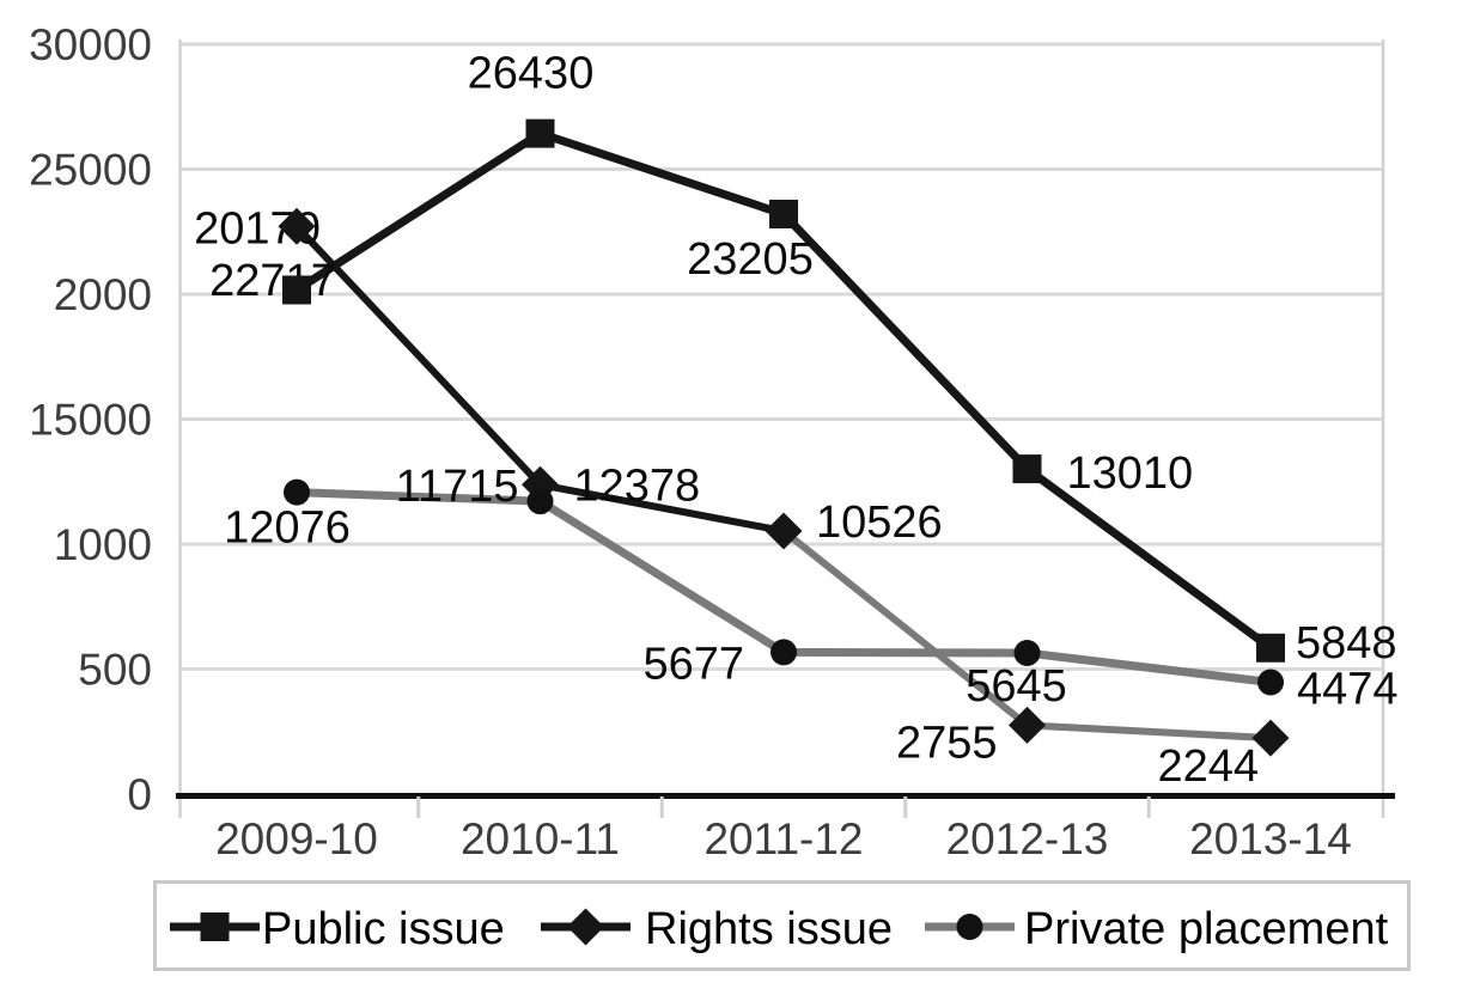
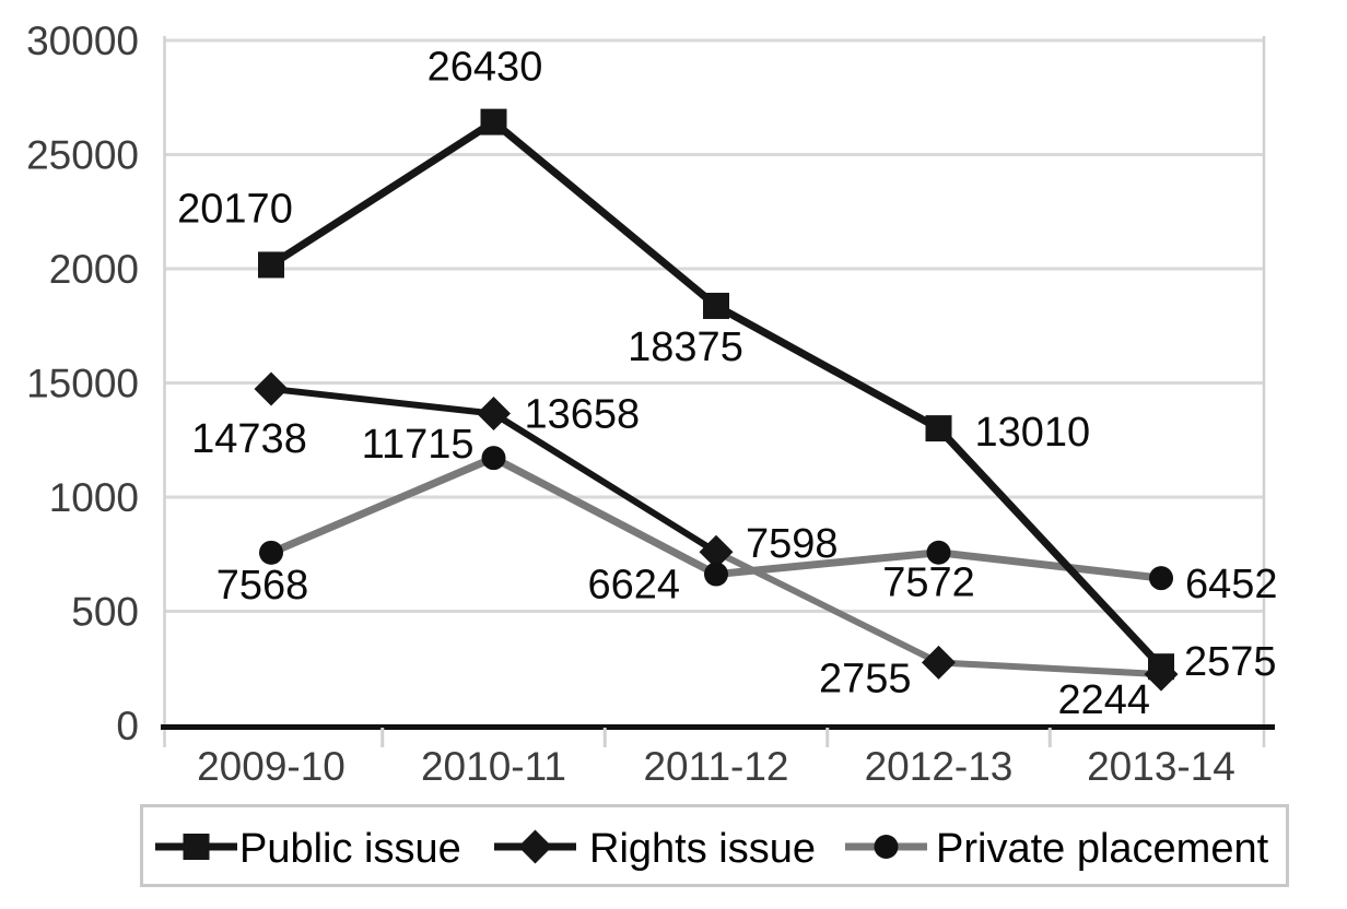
Rights issue/2009-10: 22717 -> 14738
Private placement/2009-10: 12076 -> 7568
Rights issue/2010-11: 12378 -> 13658
Public issue/2011-12: 23205 -> 18375
Rights issue/2011-12: 10526 -> 7598
Private placement/2011-12: 5677 -> 6624
Private placement/2012-13: 5645 -> 7572
Public issue/2013-14: 5848 -> 2575
Private placement/2013-14: 4474 -> 6452
